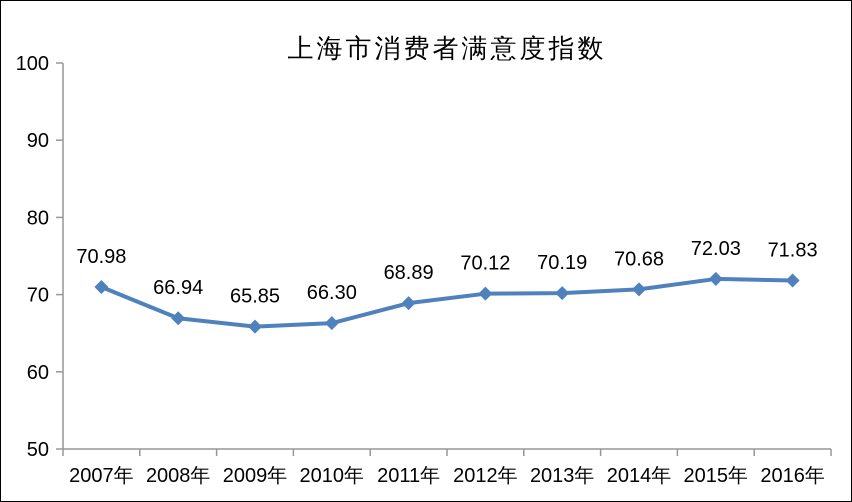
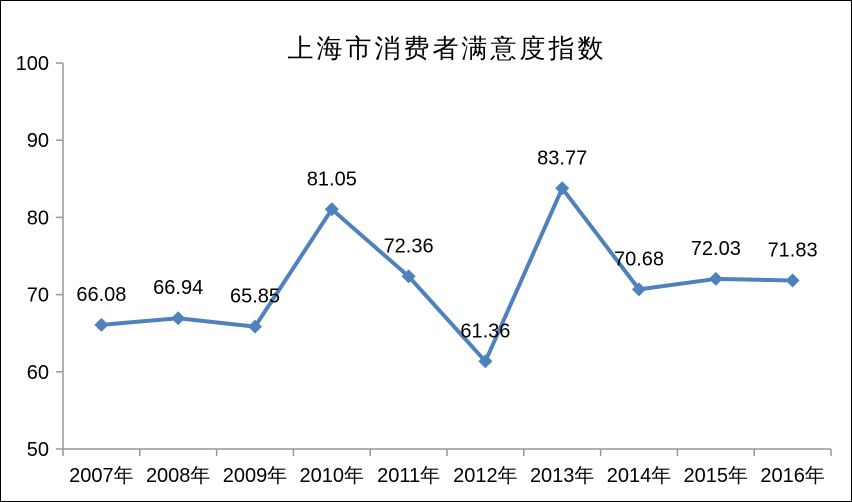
2007年: 70.98 -> 66.08
2010年: 66.30 -> 81.05
2011年: 68.89 -> 72.36
2012年: 70.12 -> 61.36
2013年: 70.19 -> 83.77
